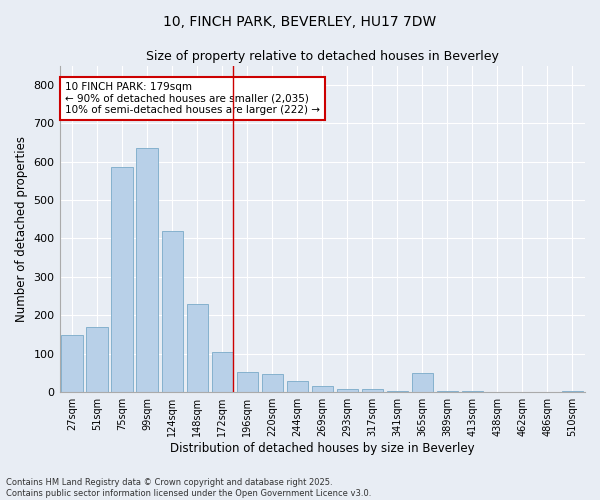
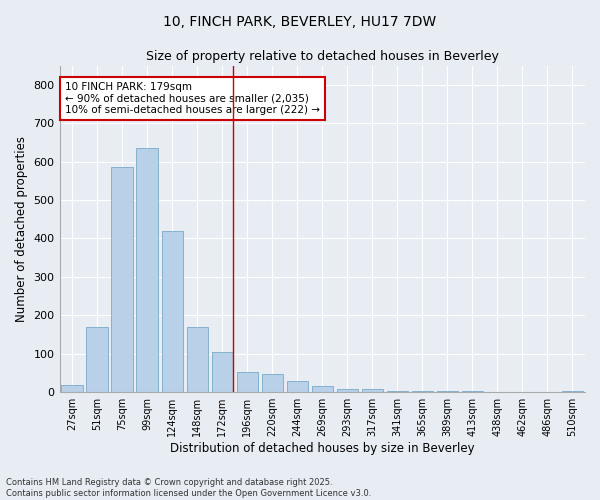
27sqm: 150 -> 18
148sqm: 230 -> 170
365sqm: 50 -> 4
